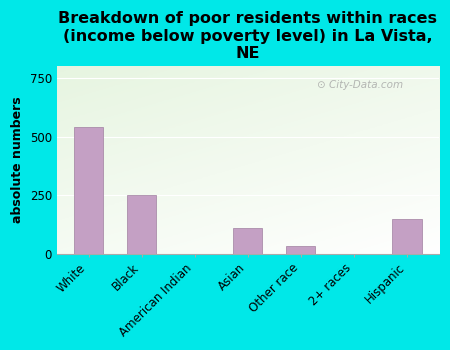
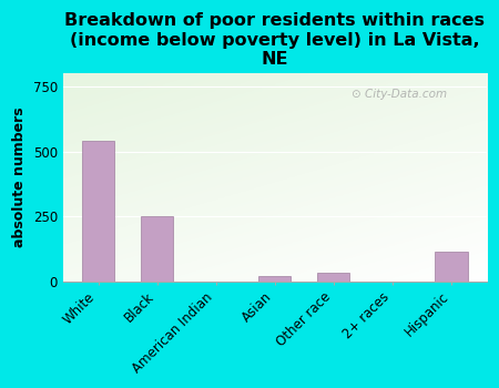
Asian: 110 -> 20
Hispanic: 150 -> 115
